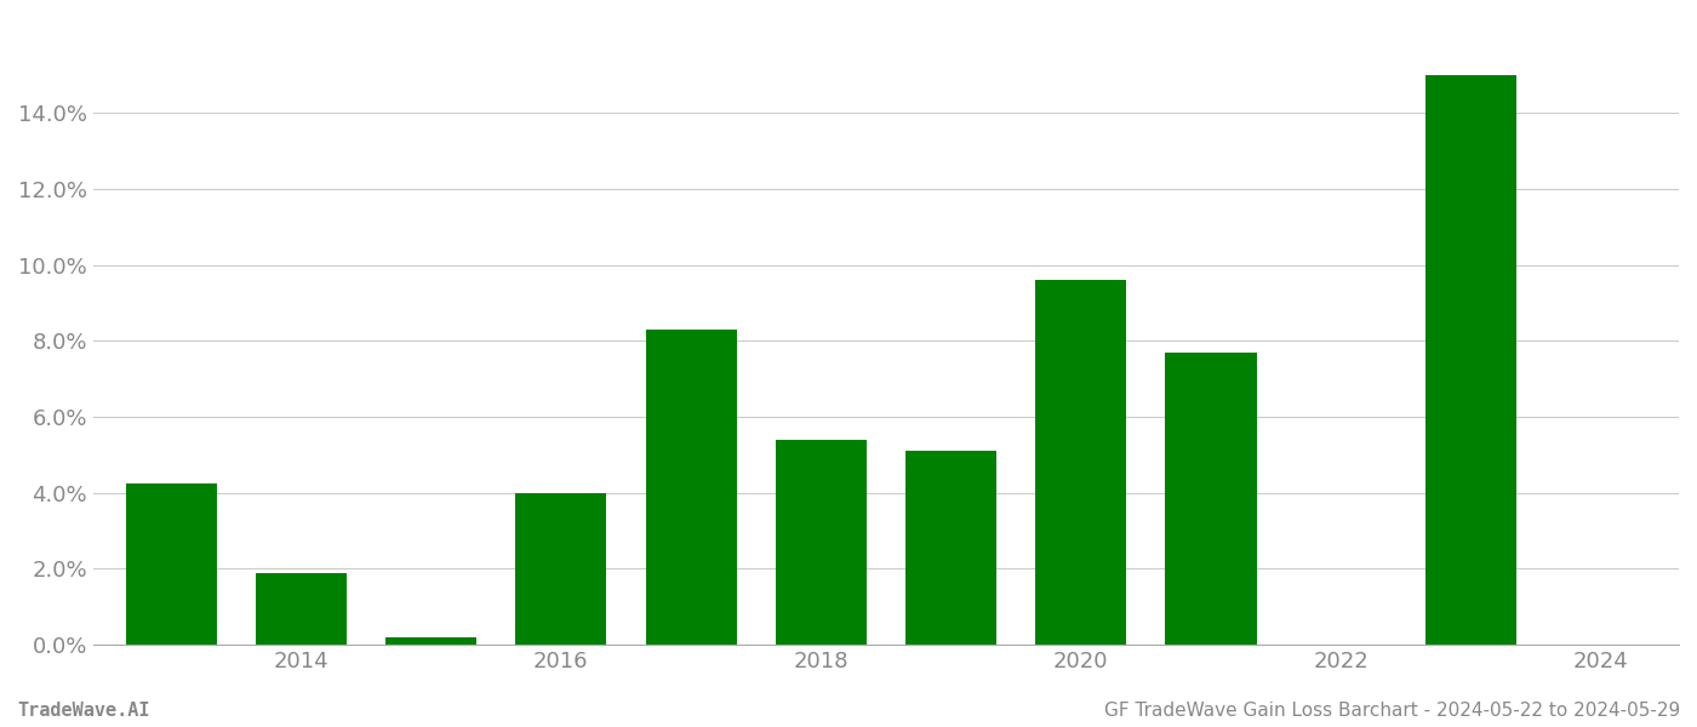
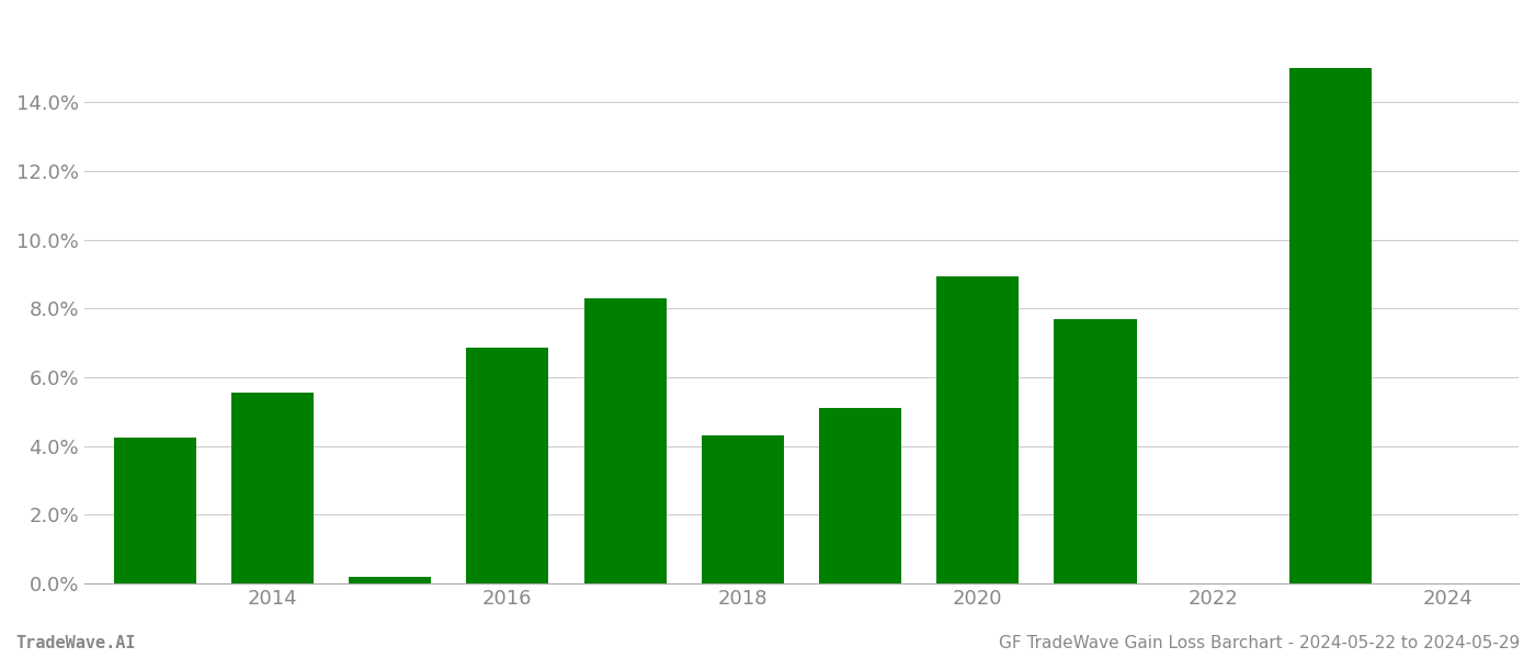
2014: 1.90% -> 5.55%
2016: 4.00% -> 6.85%
2018: 5.40% -> 4.30%
2020: 9.60% -> 8.95%
